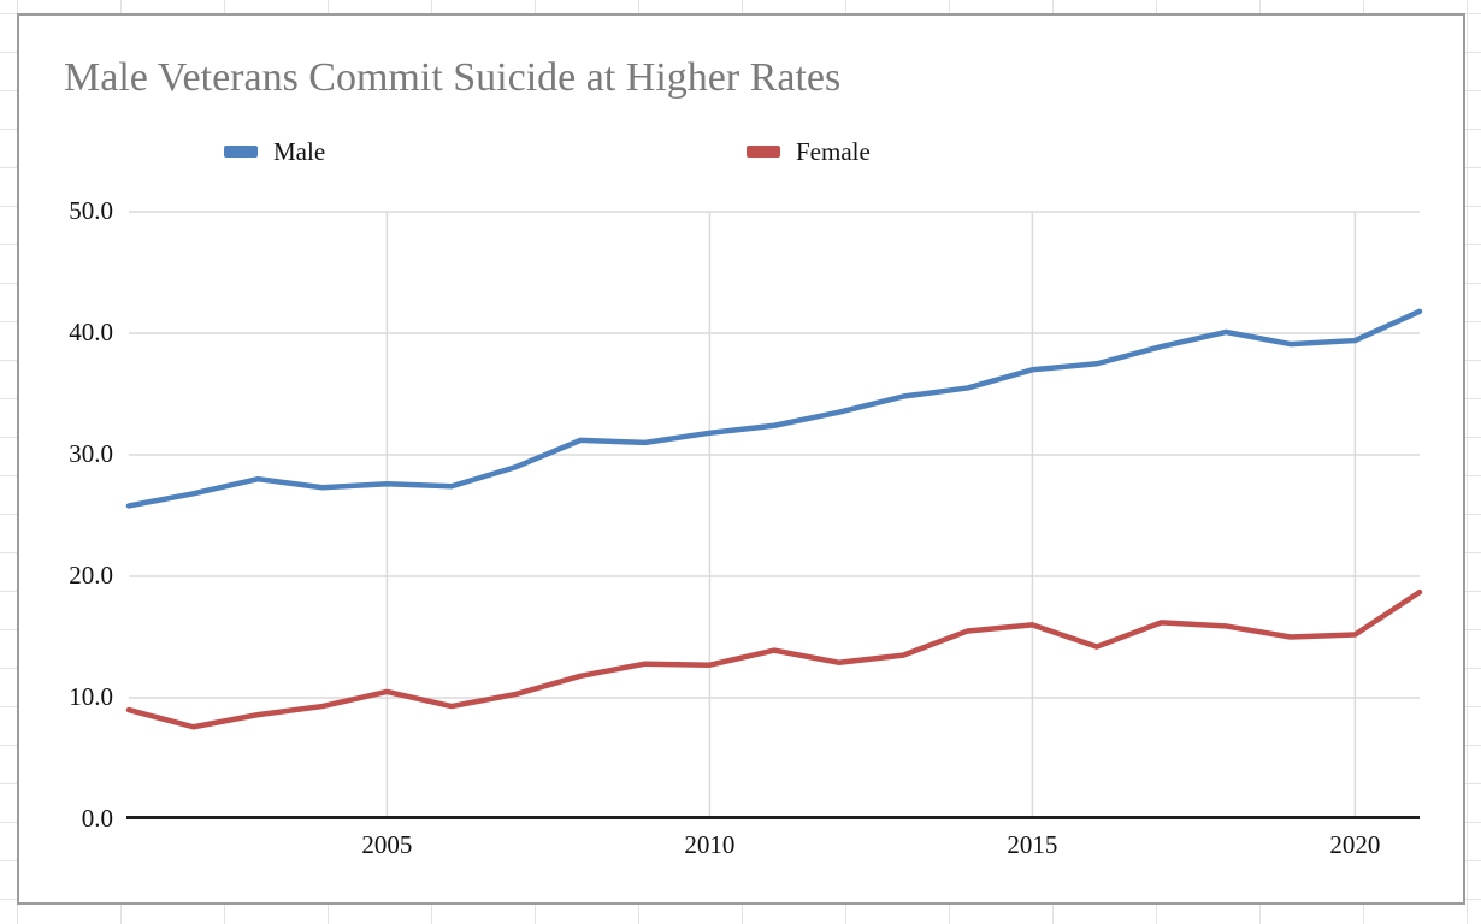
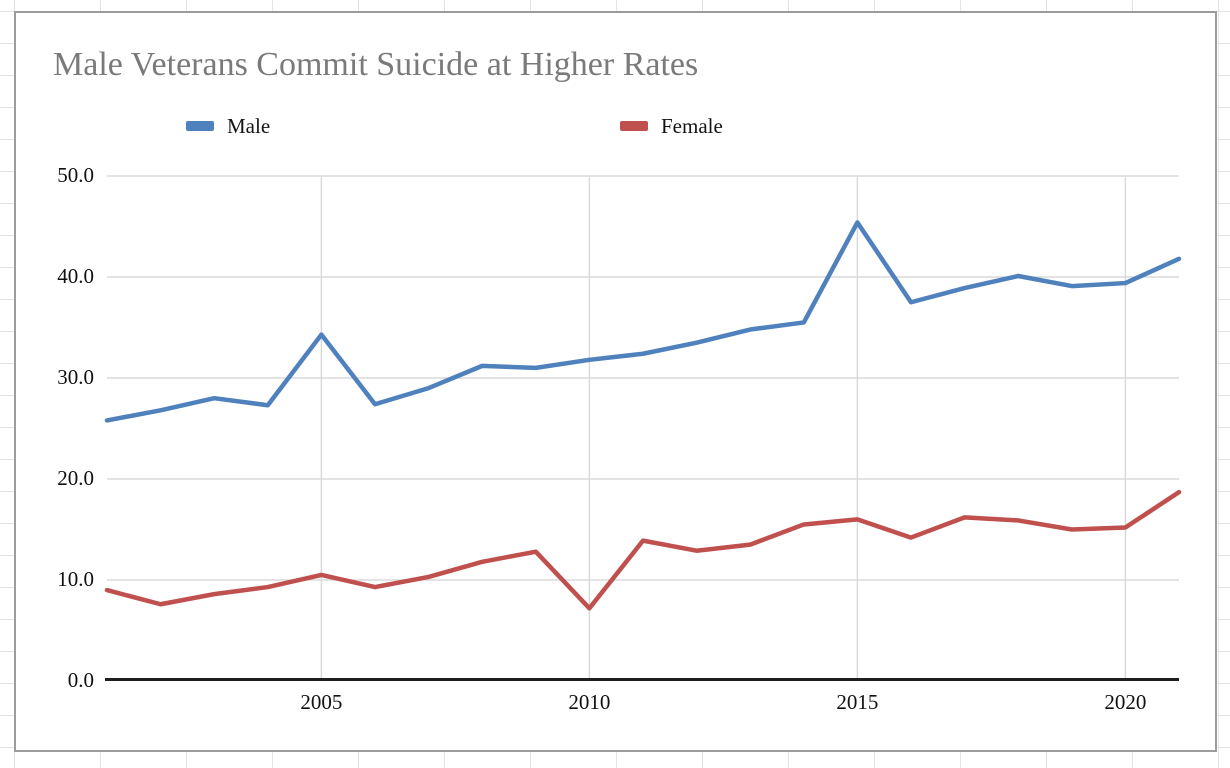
Male/2005: 27.6 -> 34.3
Female/2010: 12.7 -> 7.2
Male/2015: 37.0 -> 45.4
